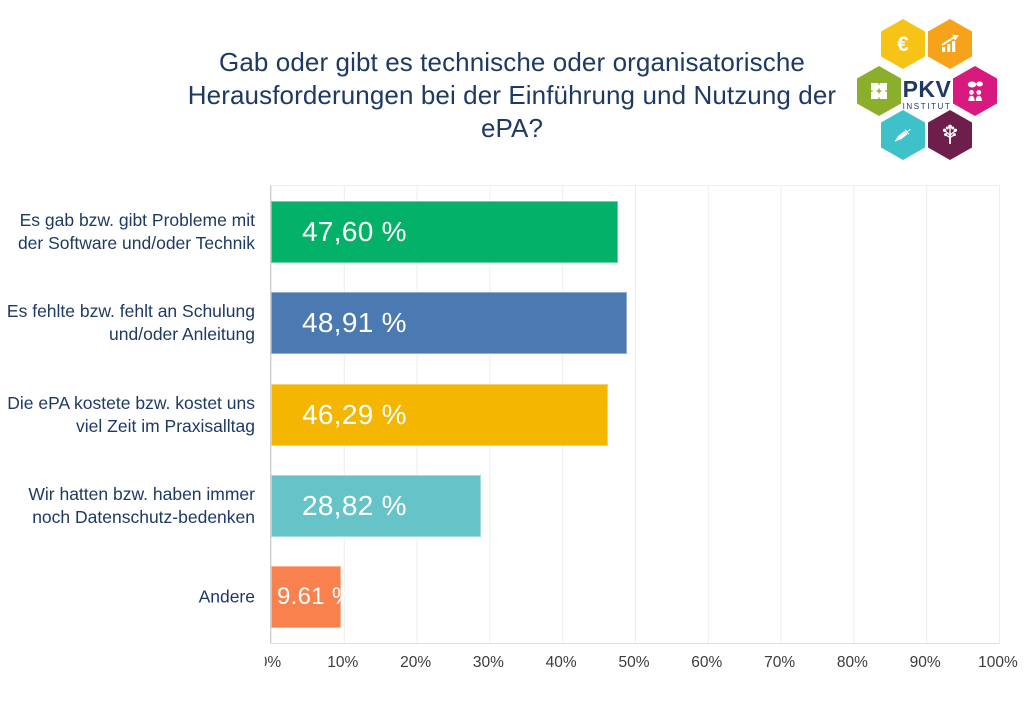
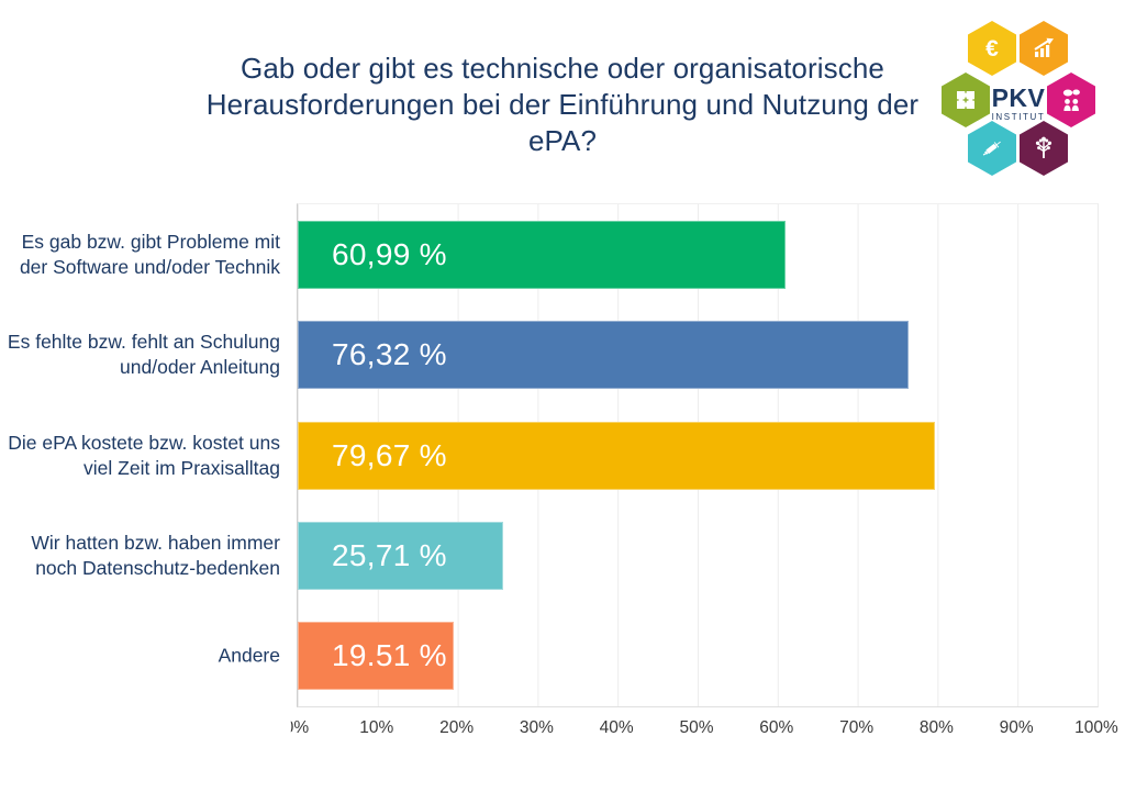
Es gab bzw. gibt Probleme mit der Software und/oder Technik: 47,60 -> 60,99
Es fehlte bzw. fehlt an Schulung und/oder Anleitung: 48,91 -> 76,32
Die ePA kostete bzw. kostet uns viel Zeit im Praxisalltag: 46,29 -> 79,67
Wir hatten bzw. haben immer noch Datenschutz-bedenken: 28,82 -> 25,71
Andere: 9.61 -> 19.51
